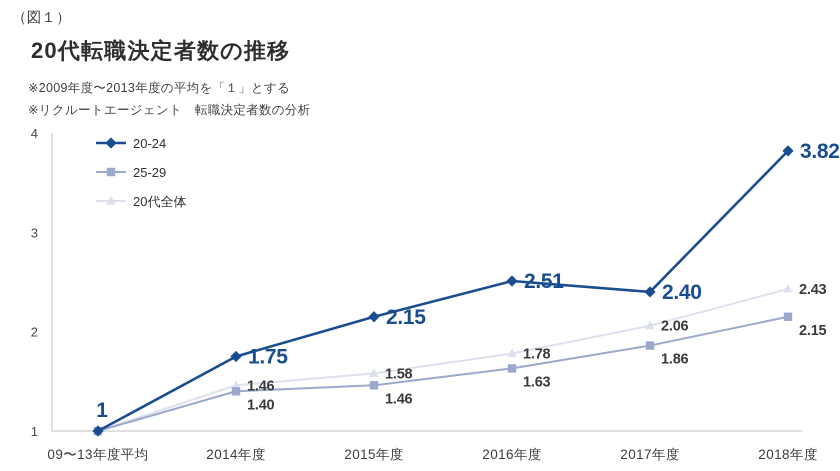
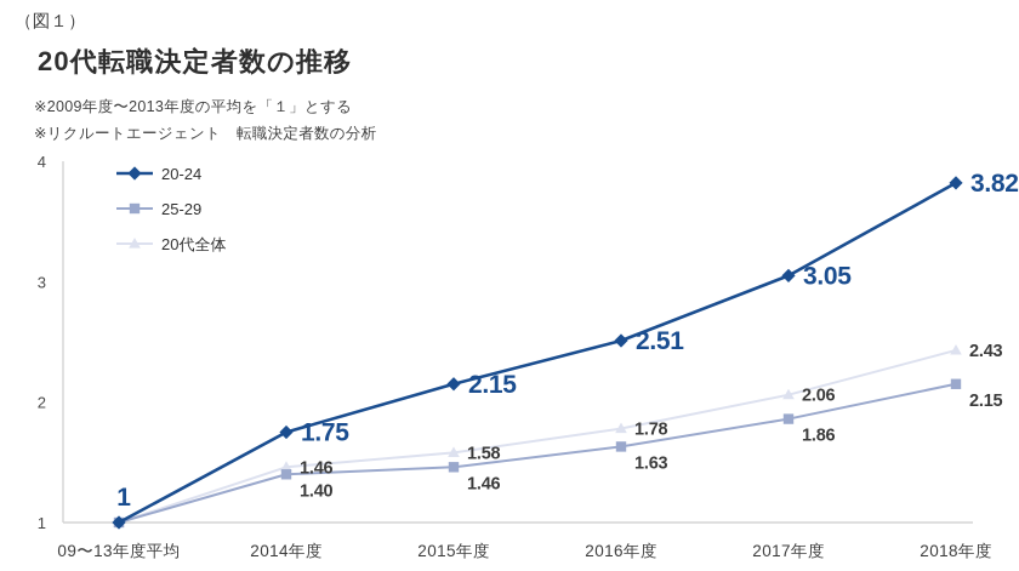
20-24/2017年度: 2.40 -> 3.05
